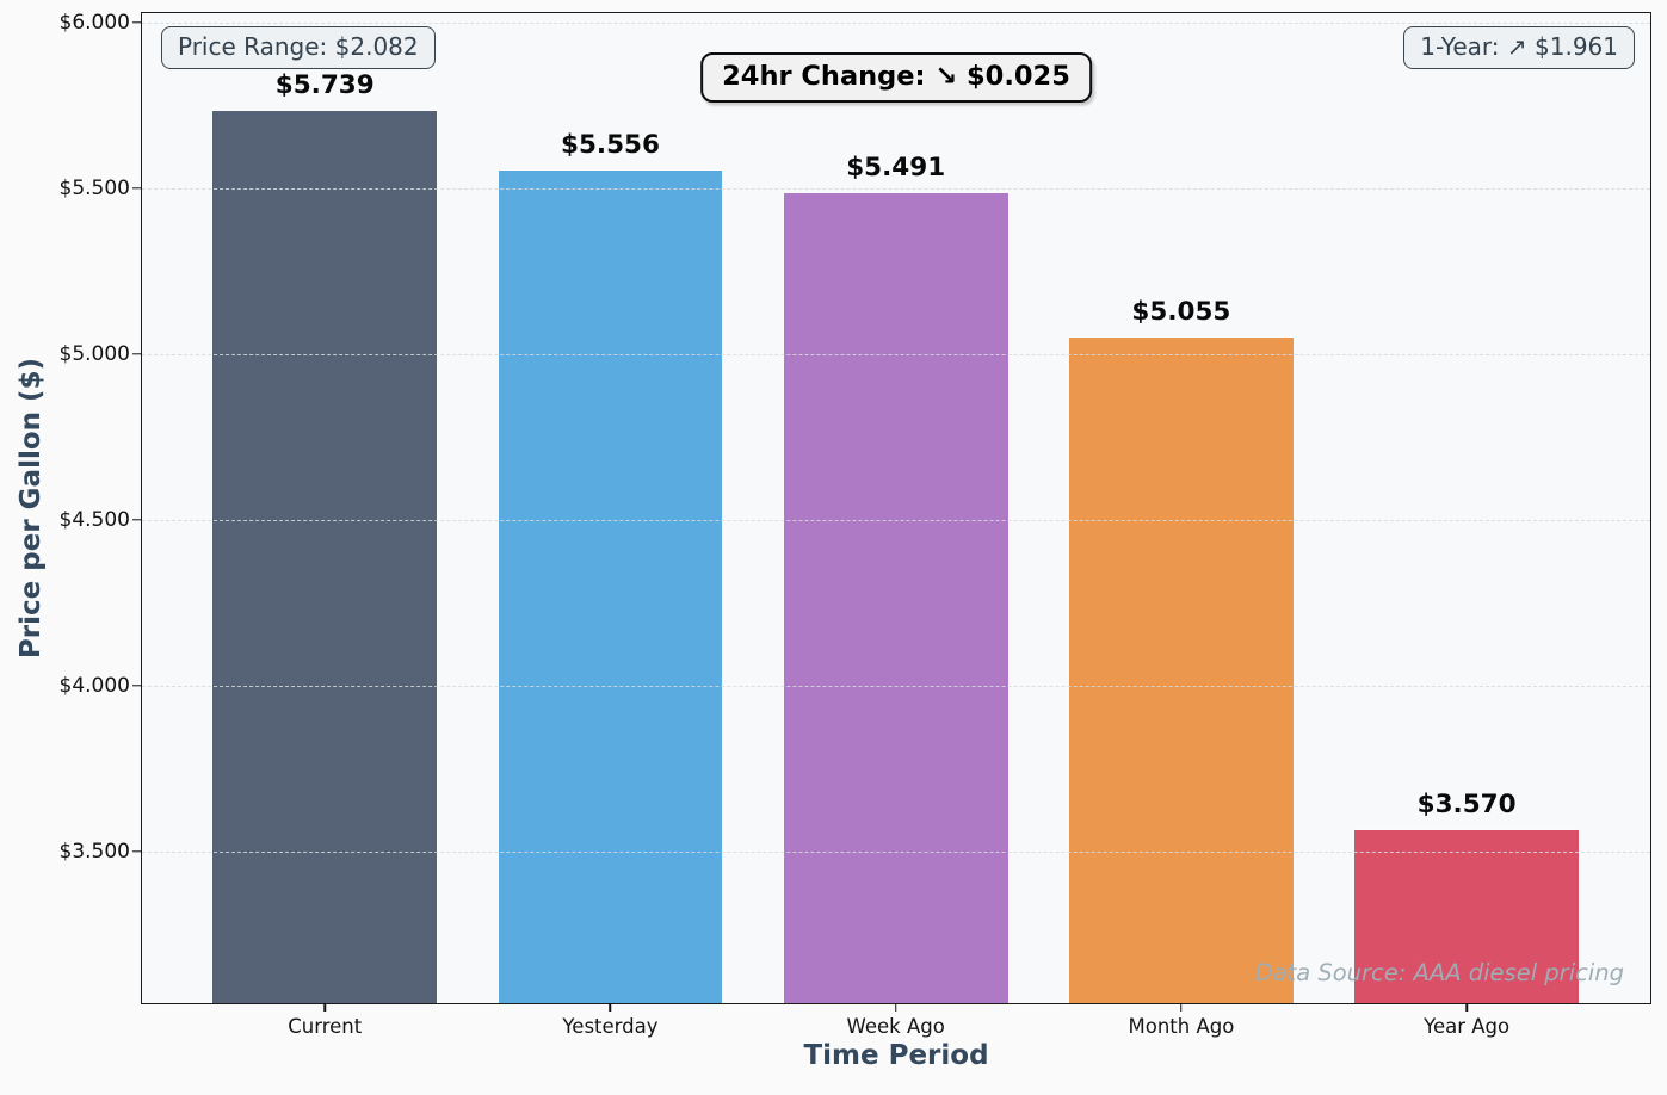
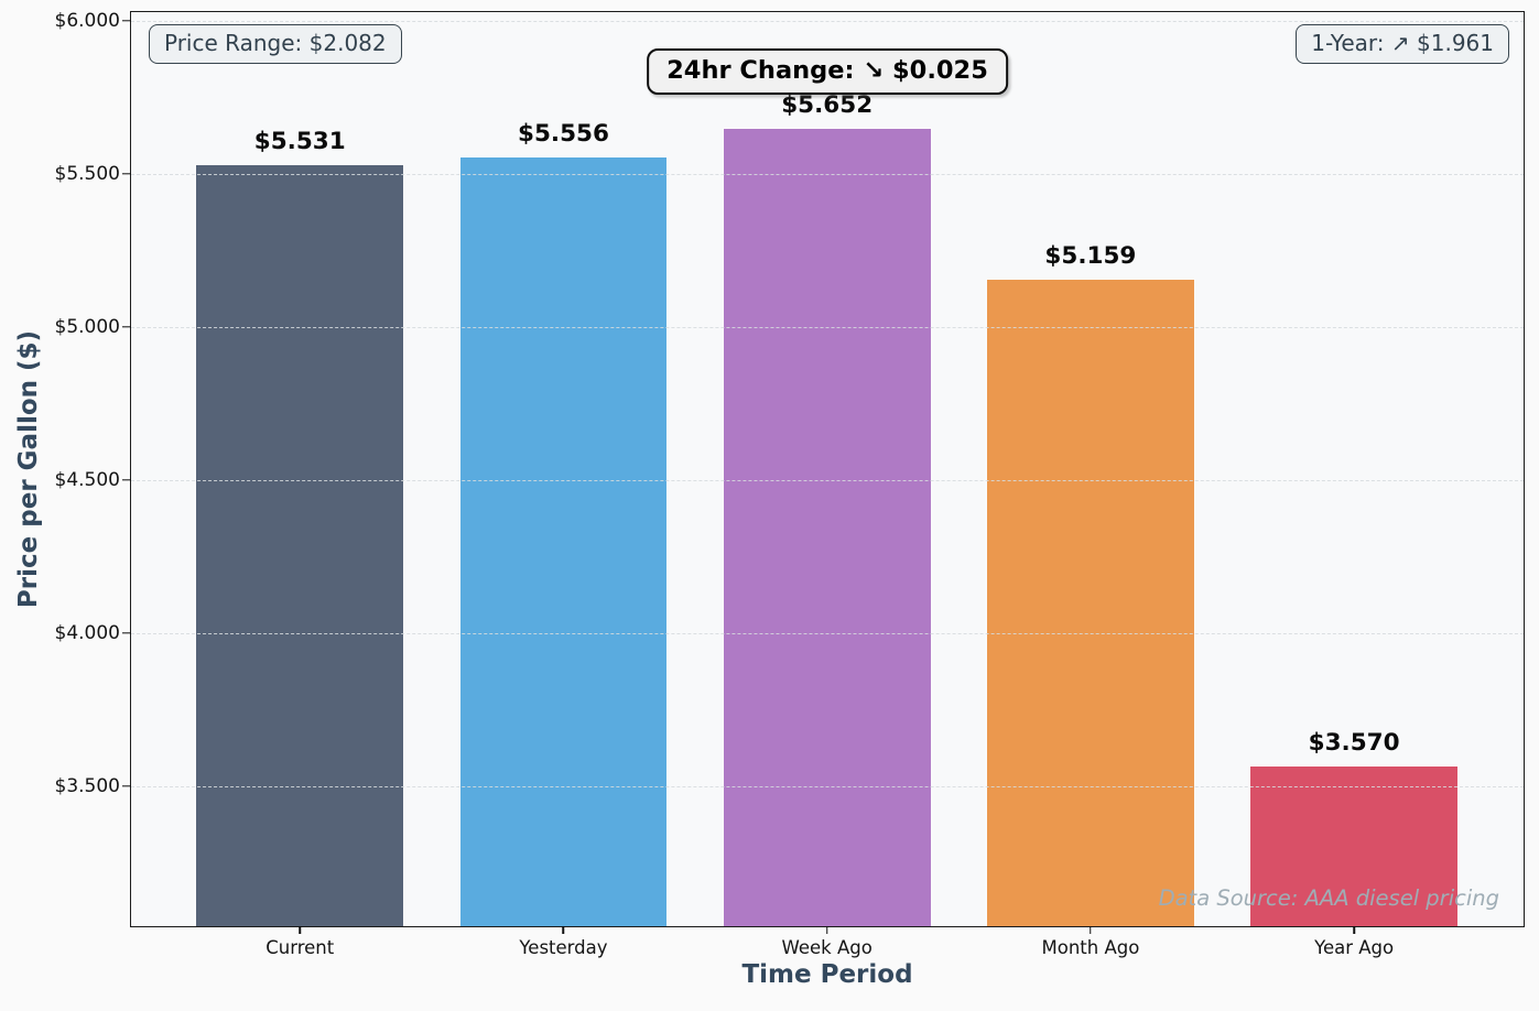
Current: $5.739 -> $5.531
Week Ago: $5.491 -> $5.652
Month Ago: $5.055 -> $5.159
